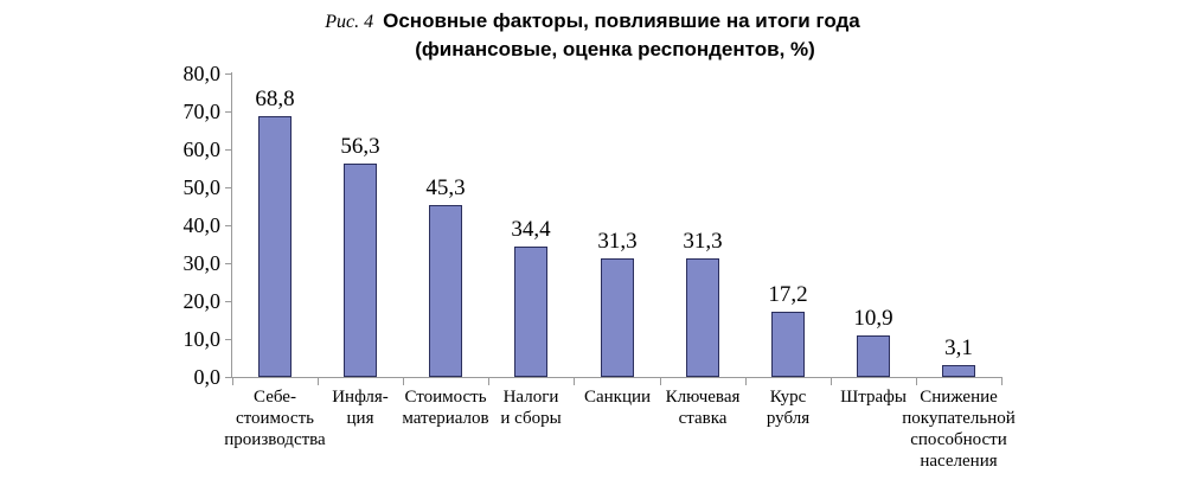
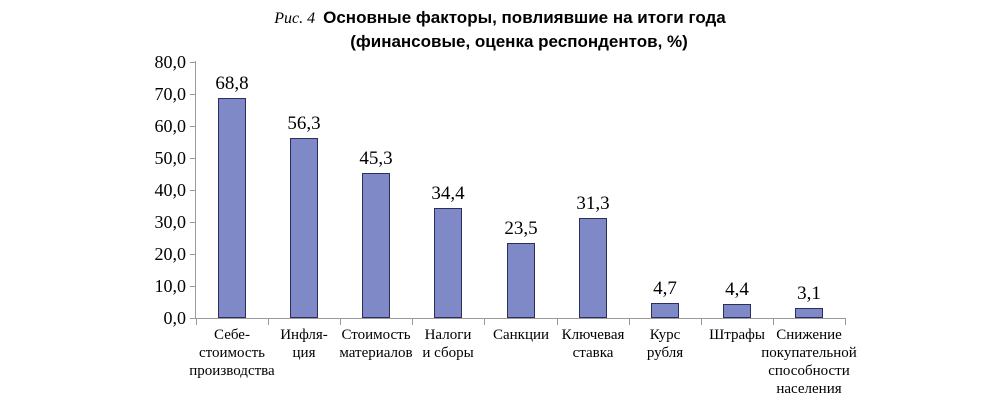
Санкции: 31,3 -> 23,5
Курс рубля: 17,2 -> 4,7
Штрафы: 10,9 -> 4,4
